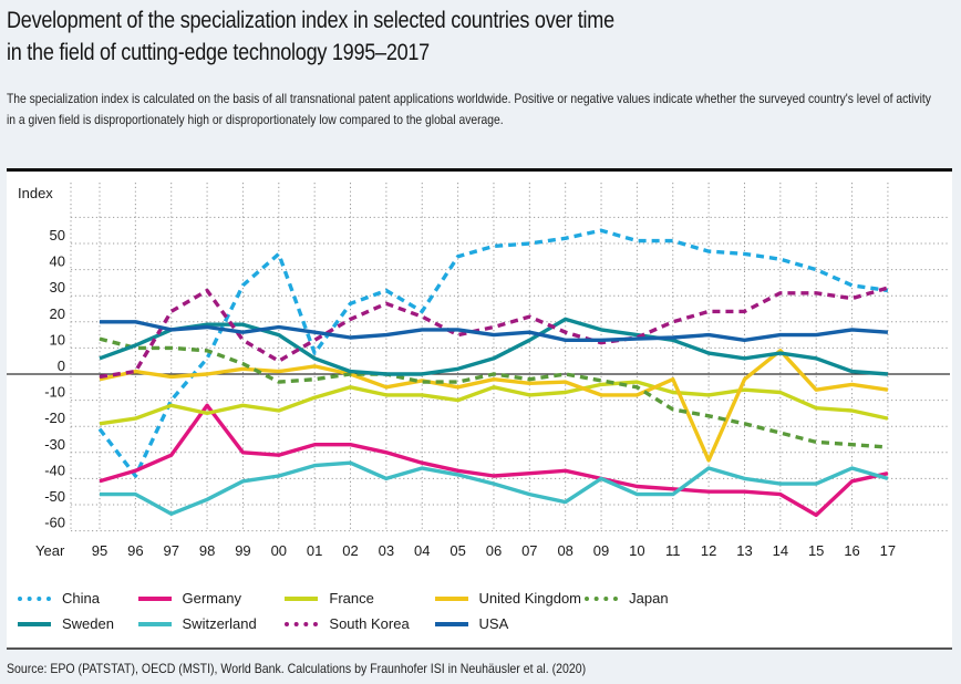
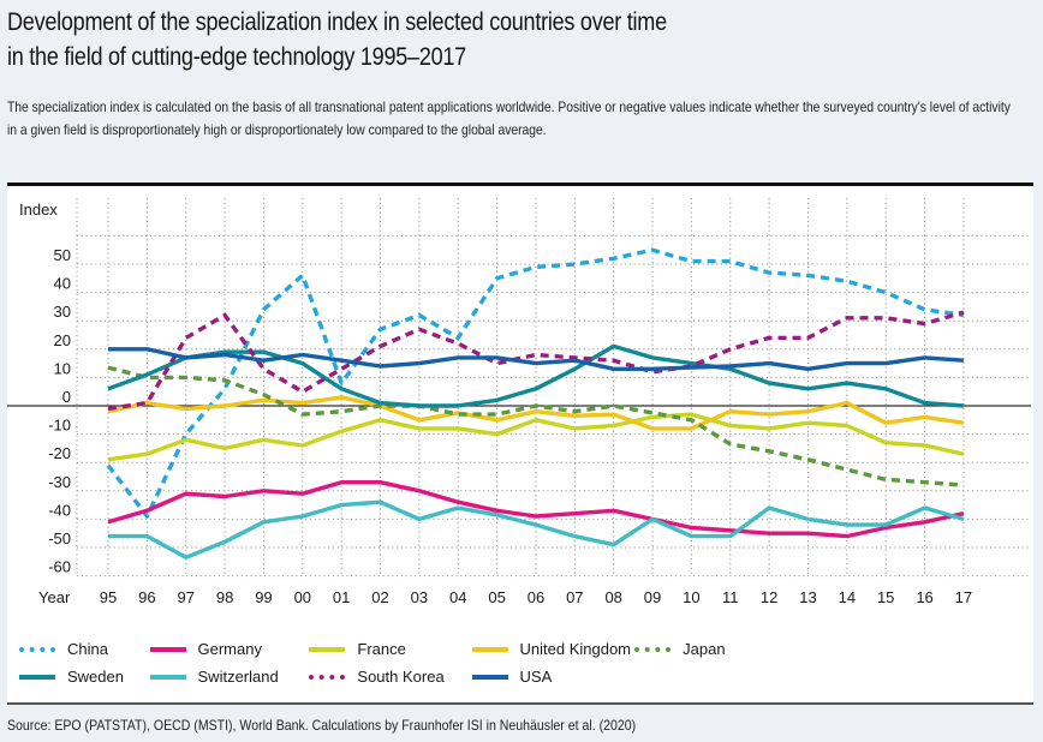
Germany/98: -12 -> -32
South Korea/07: 22 -> 17
United Kingdom/12: -33 -> -3
United Kingdom/14: 9 -> 1
Germany/15: -54 -> -43
